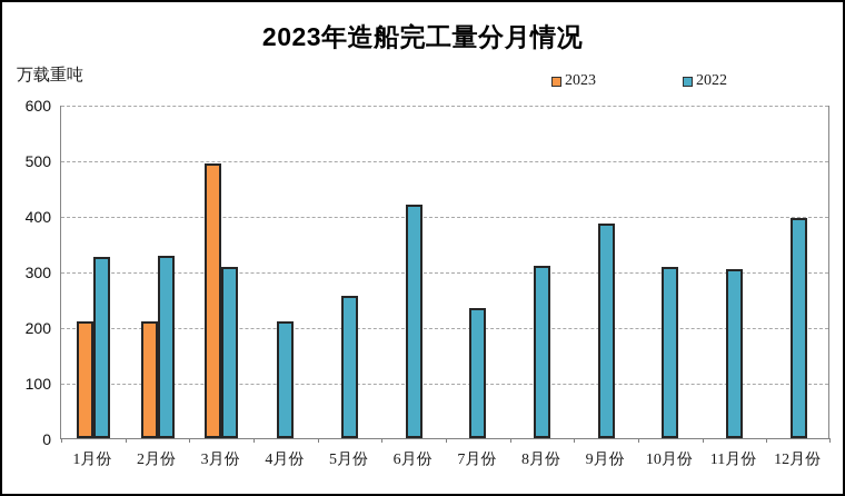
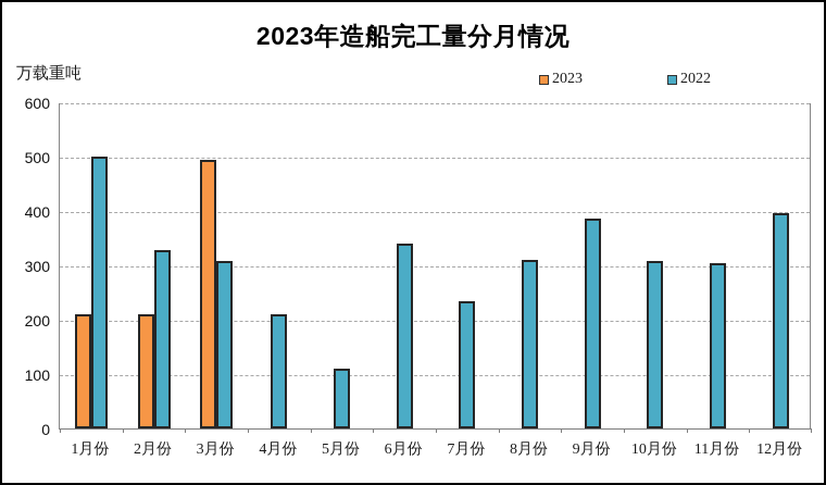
2022/1月份: 330 -> 500
2022/5月份: 260 -> 110
2022/6月份: 420 -> 340
